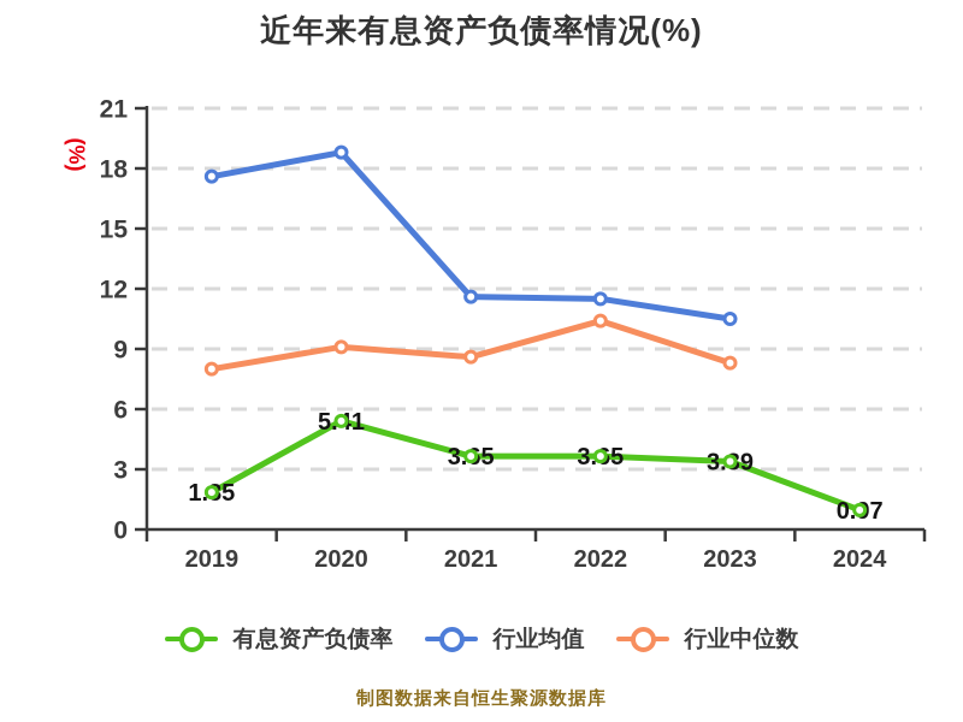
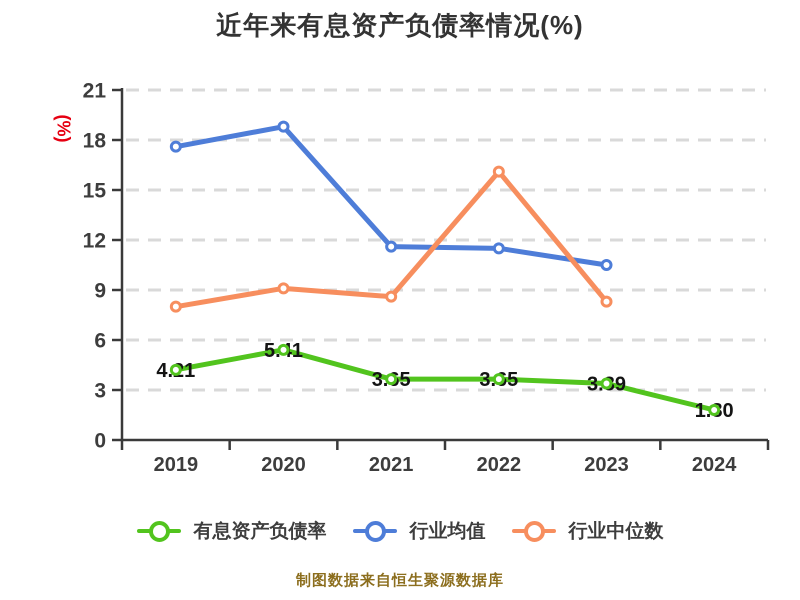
有息资产负债率/2019: 1.85 -> 4.21
行业中位数/2022: 10.4 -> 16.1
有息资产负债率/2024: 0.97 -> 1.80
